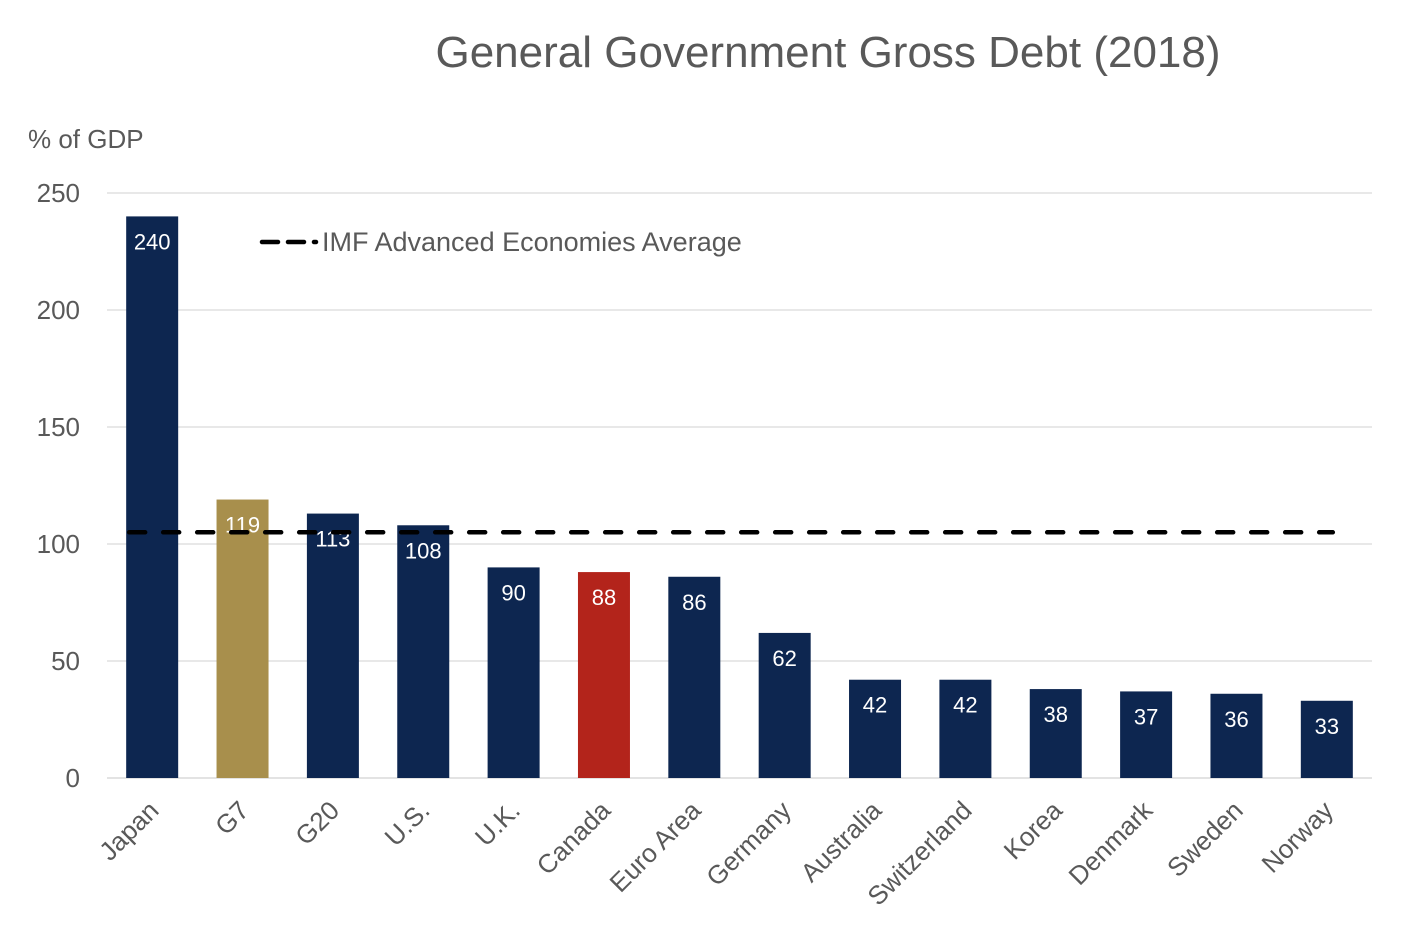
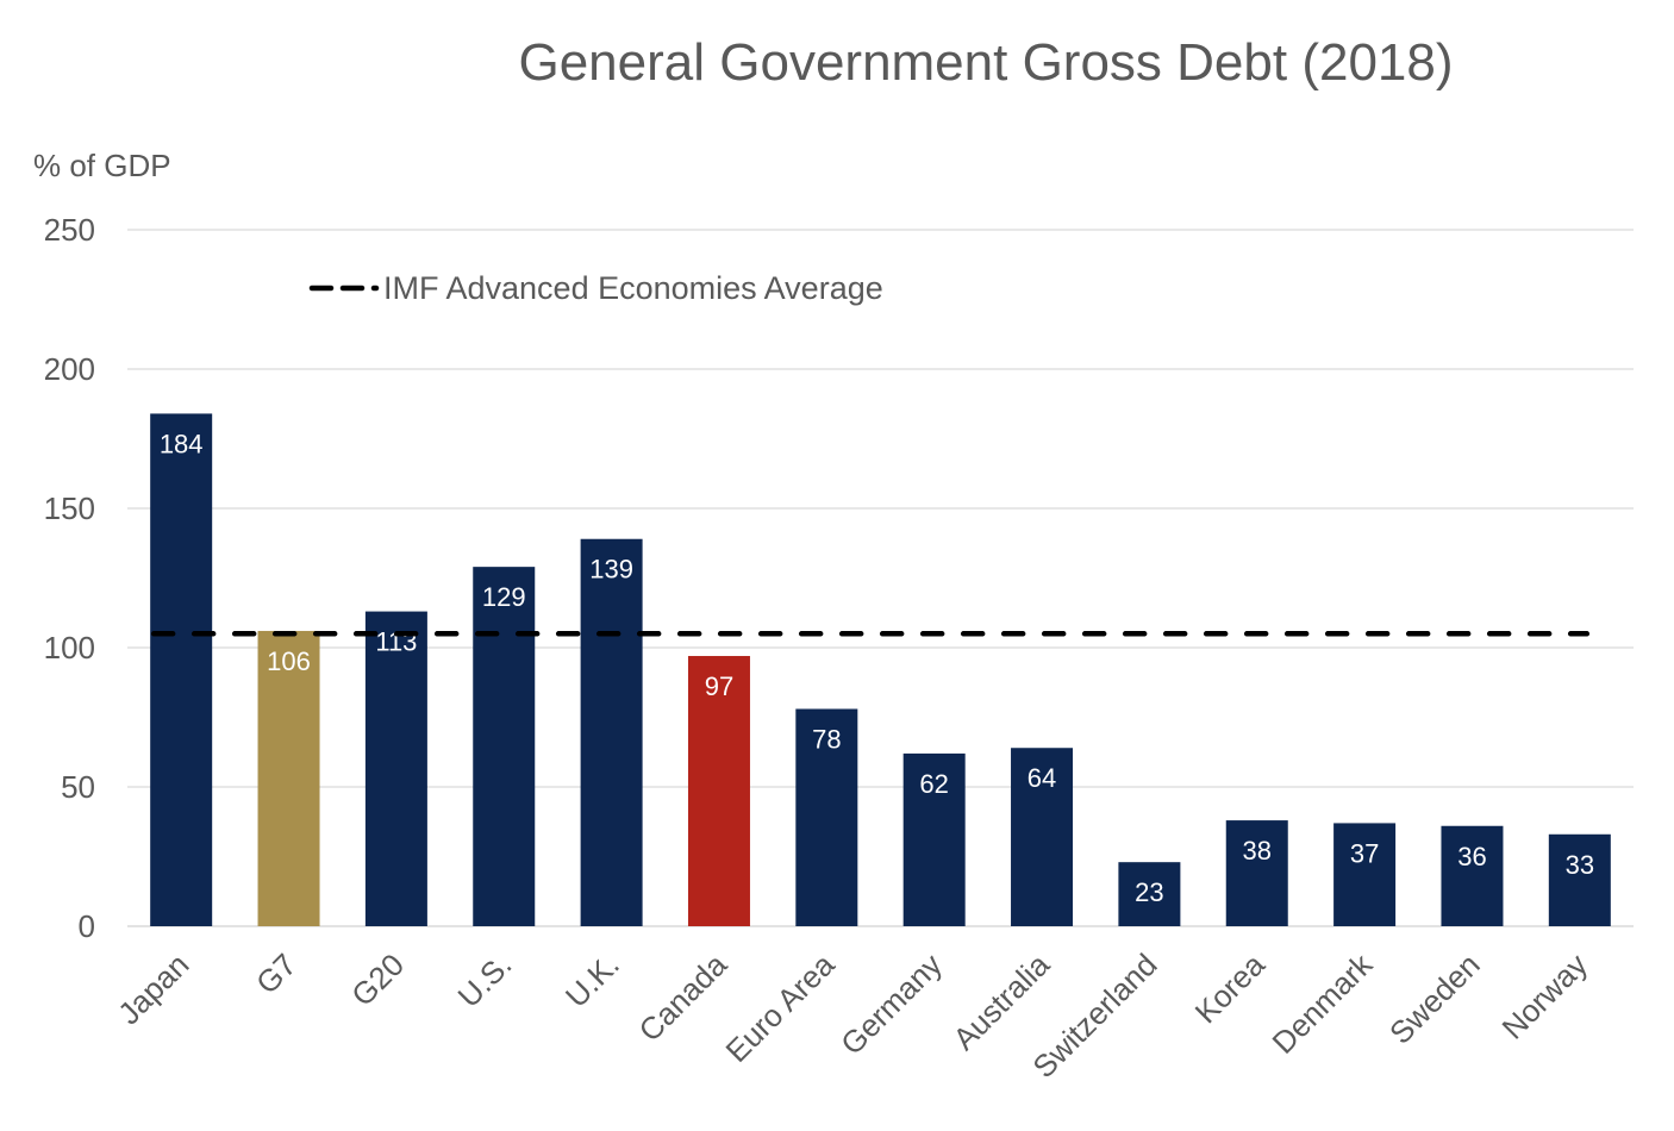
Japan: 240 -> 184
G7: 119 -> 106
U.S.: 108 -> 129
U.K.: 90 -> 139
Canada: 88 -> 97
Euro Area: 86 -> 78
Australia: 42 -> 64
Switzerland: 42 -> 23
